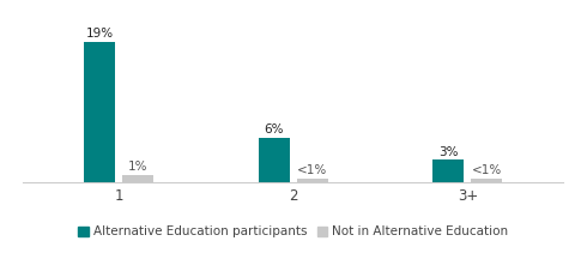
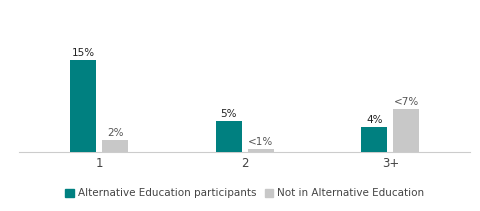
Alternative Education participants/1: 19% -> 15%
Not in Alternative Education/1: 1% -> 2%
Alternative Education participants/2: 6% -> 5%
Alternative Education participants/3+: 3% -> 4%
Not in Alternative Education/3+: <1% -> <7%
